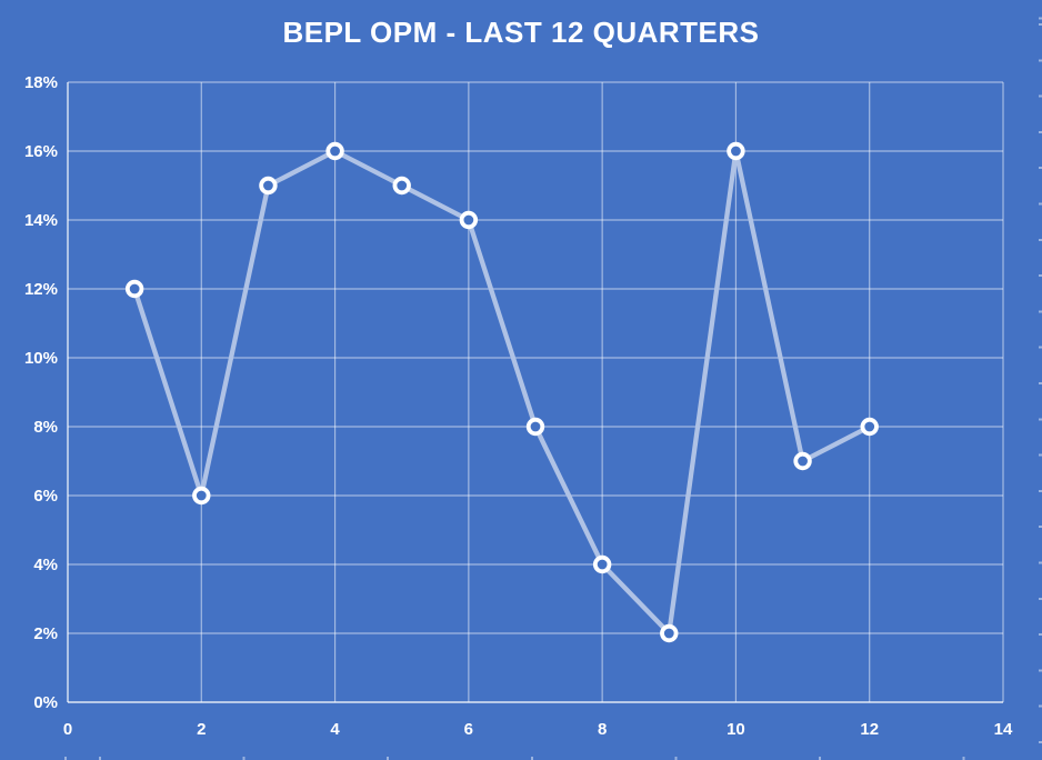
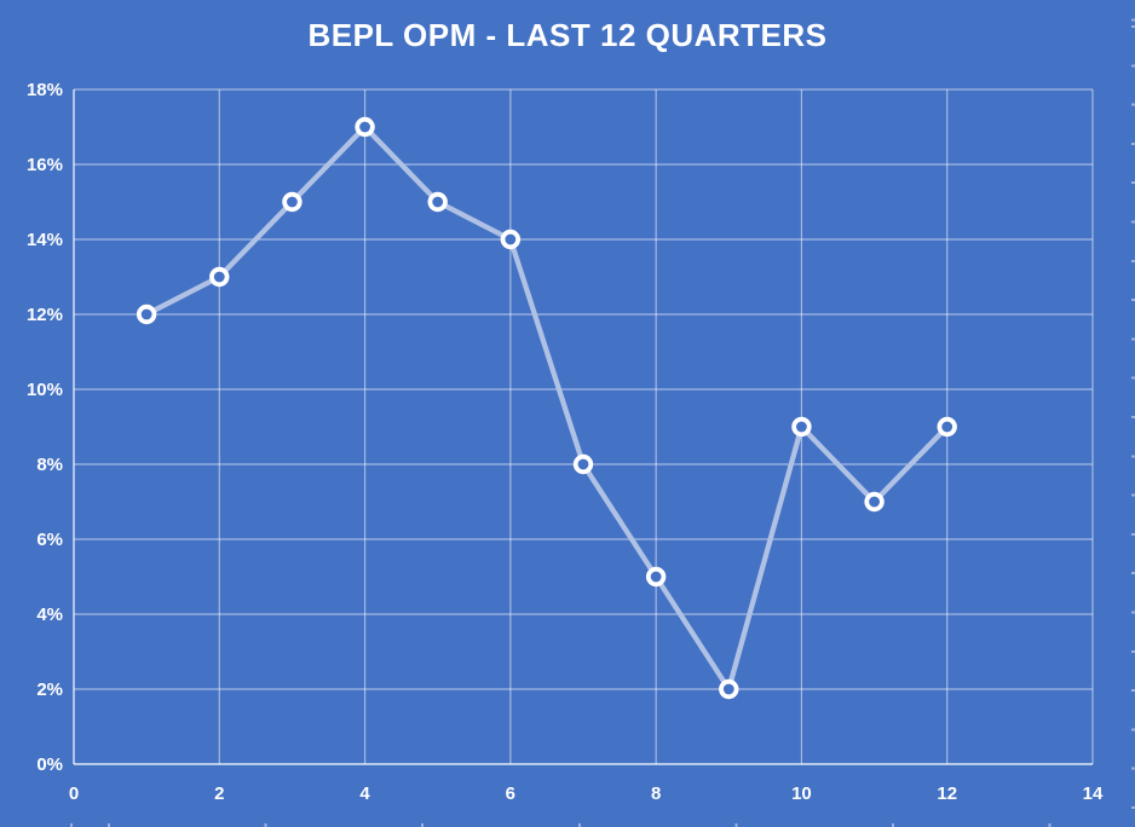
2: 6% -> 13%
4: 16% -> 17%
8: 4% -> 5%
10: 16% -> 9%
12: 8% -> 9%
